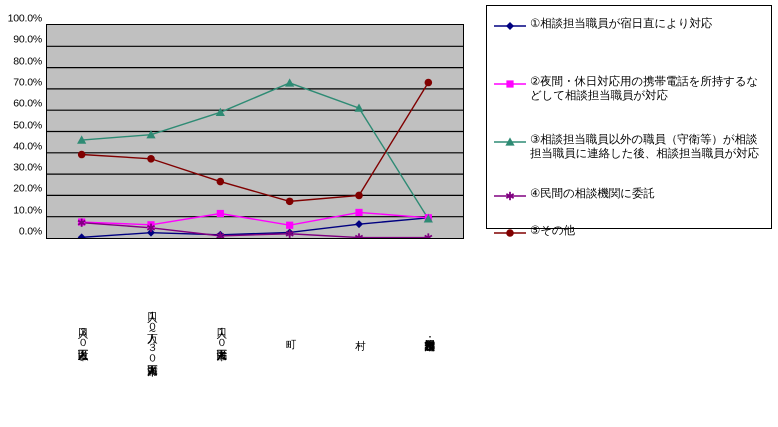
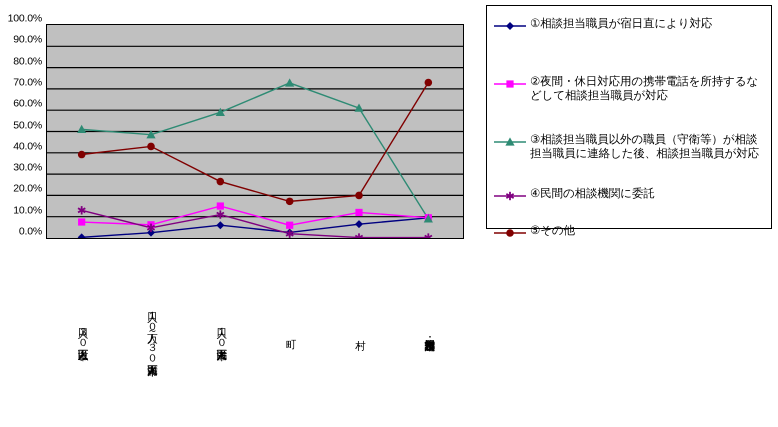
③相談担当職員以外の職員（守衛等）が相談 担当職員に連絡した後、相談担当職員が対応/人口３０万人以上市区: 46% -> 51%
④民間の相談機関に委託/人口３０万人以上市区: 7% -> 13%
⑤その他/人口１０万人～３０万人未満市区: 37% -> 43%
①相談担当職員が宿日直により対応/人口１０万人未満市区: 2% -> 6%
②夜間・休日対応用の携帯電話を所持するな どして相談担当職員が対応/人口１０万人未満市区: 12% -> 15%
④民間の相談機関に委託/人口１０万人未満市区: 1% -> 11%
